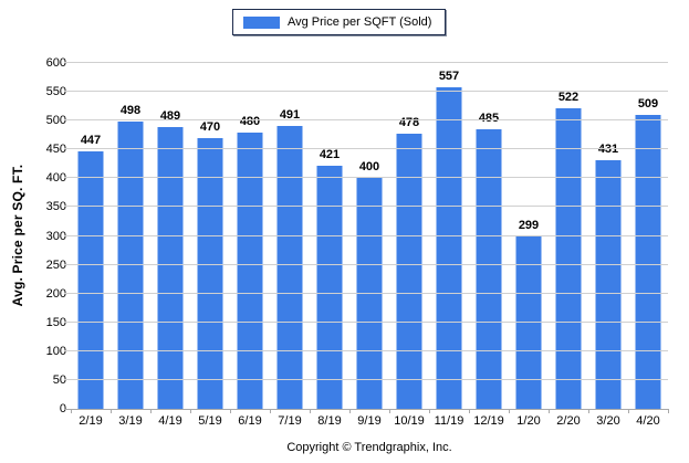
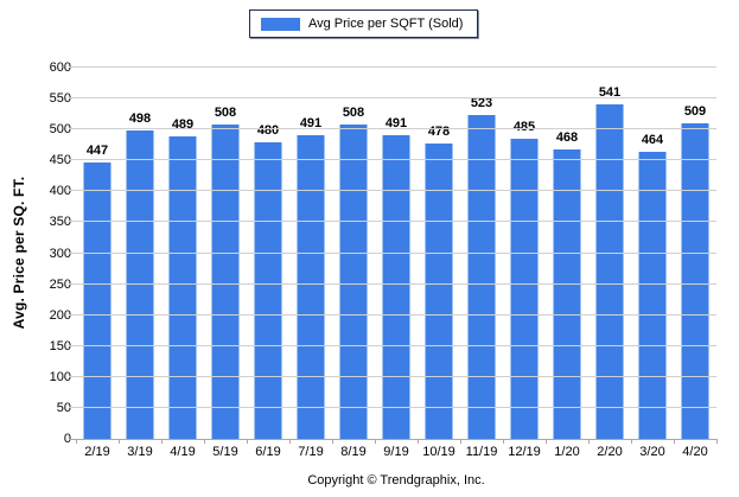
5/19: 470 -> 508
8/19: 421 -> 508
9/19: 400 -> 491
11/19: 557 -> 523
1/20: 299 -> 468
2/20: 522 -> 541
3/20: 431 -> 464
